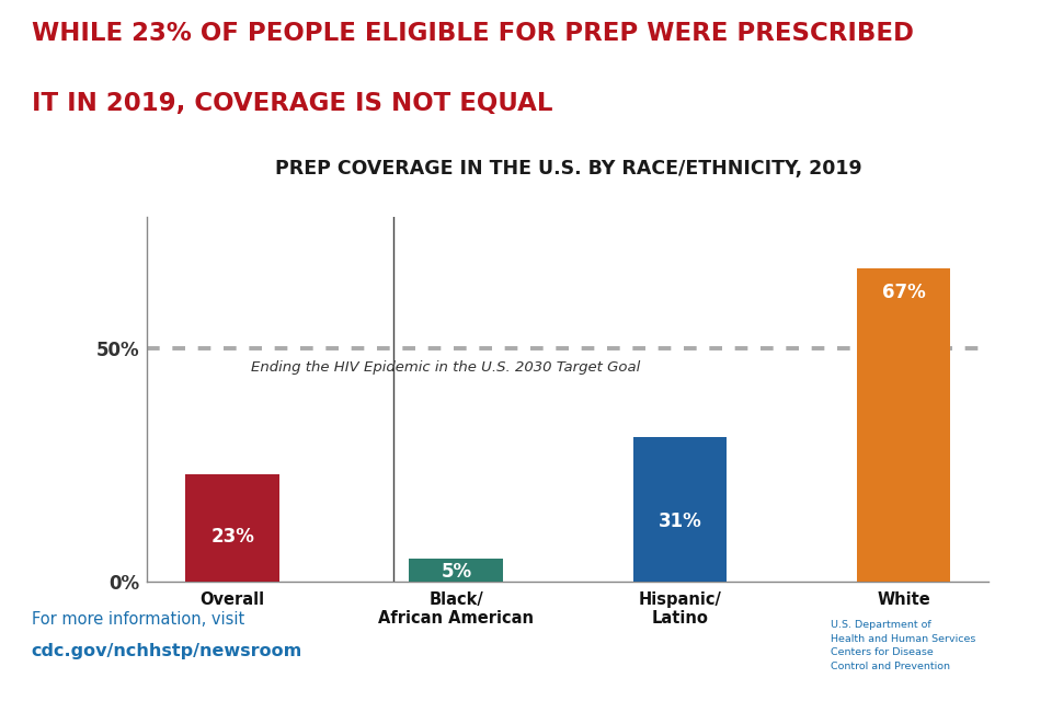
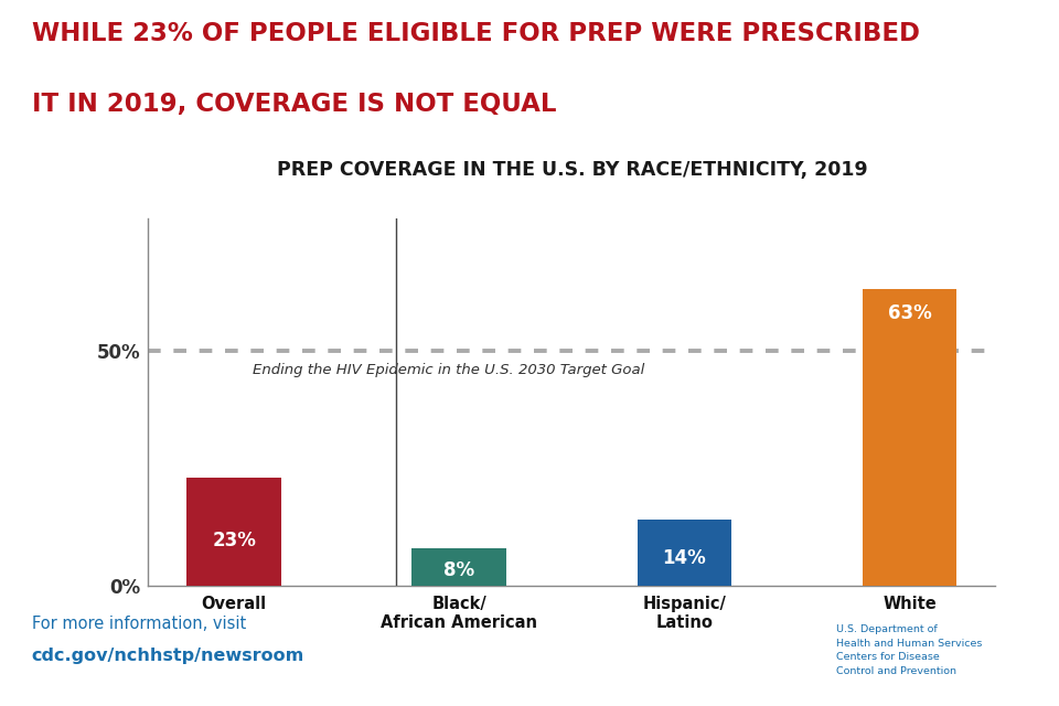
Black/ African American: 5% -> 8%
Hispanic/ Latino: 31% -> 14%
White: 67% -> 63%
